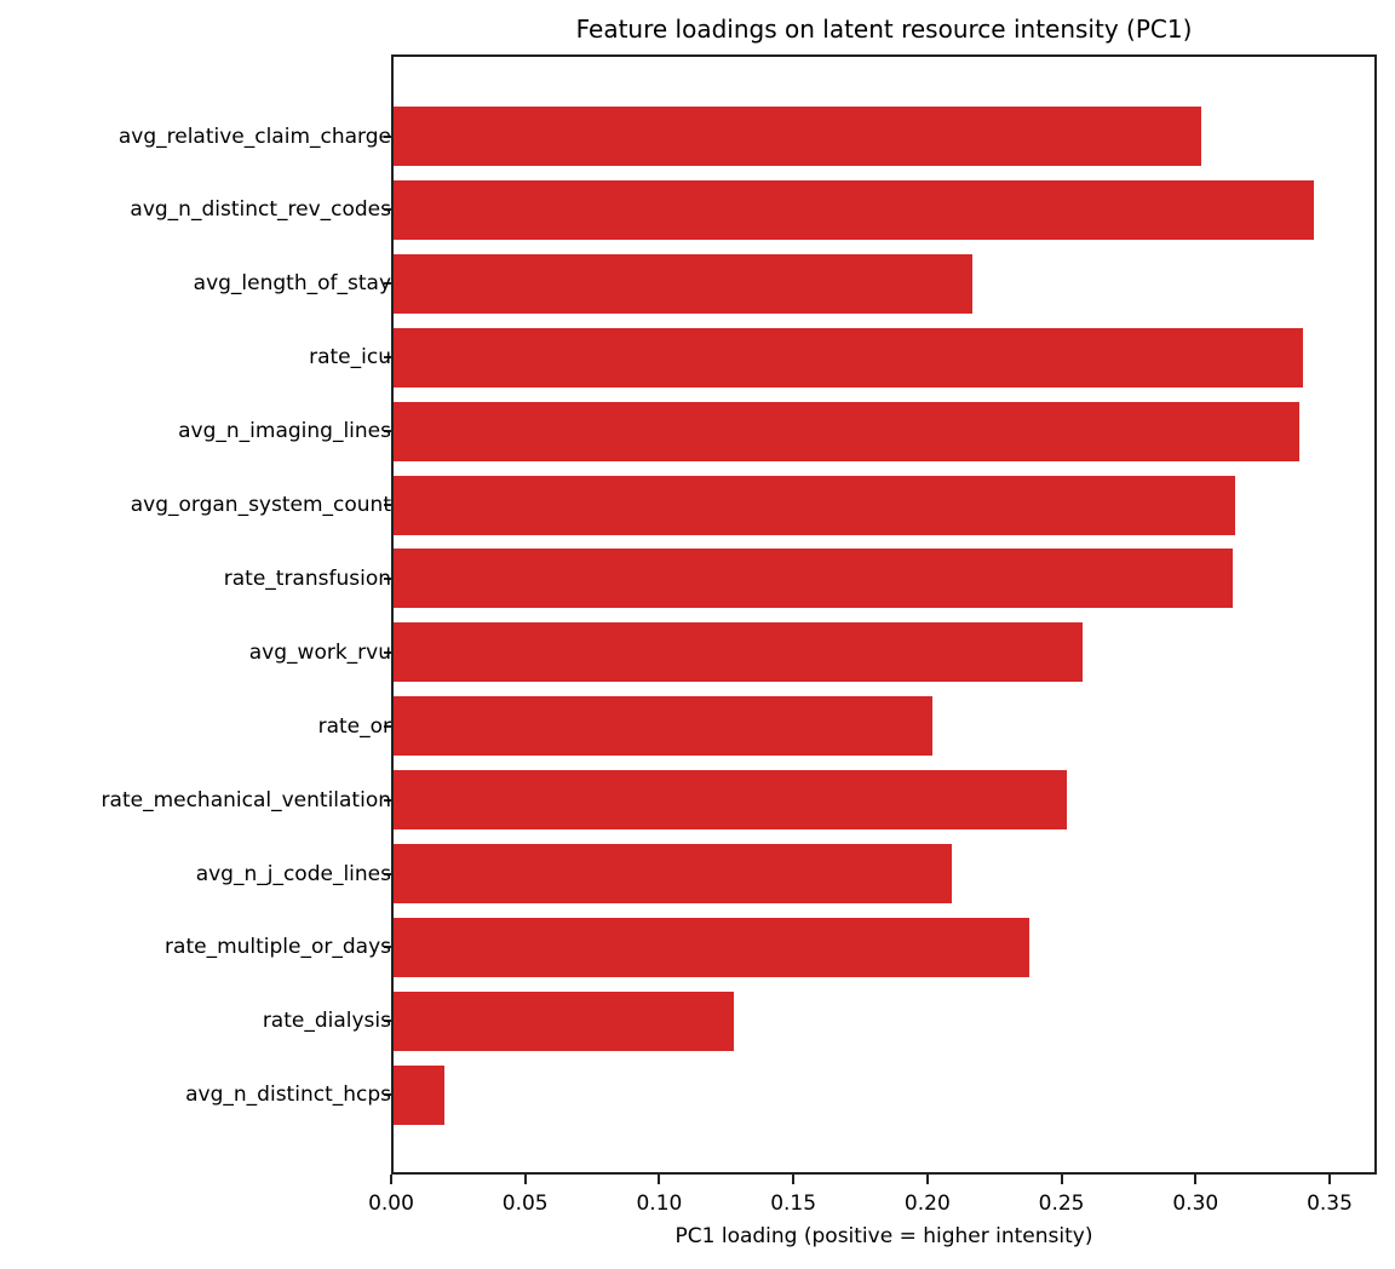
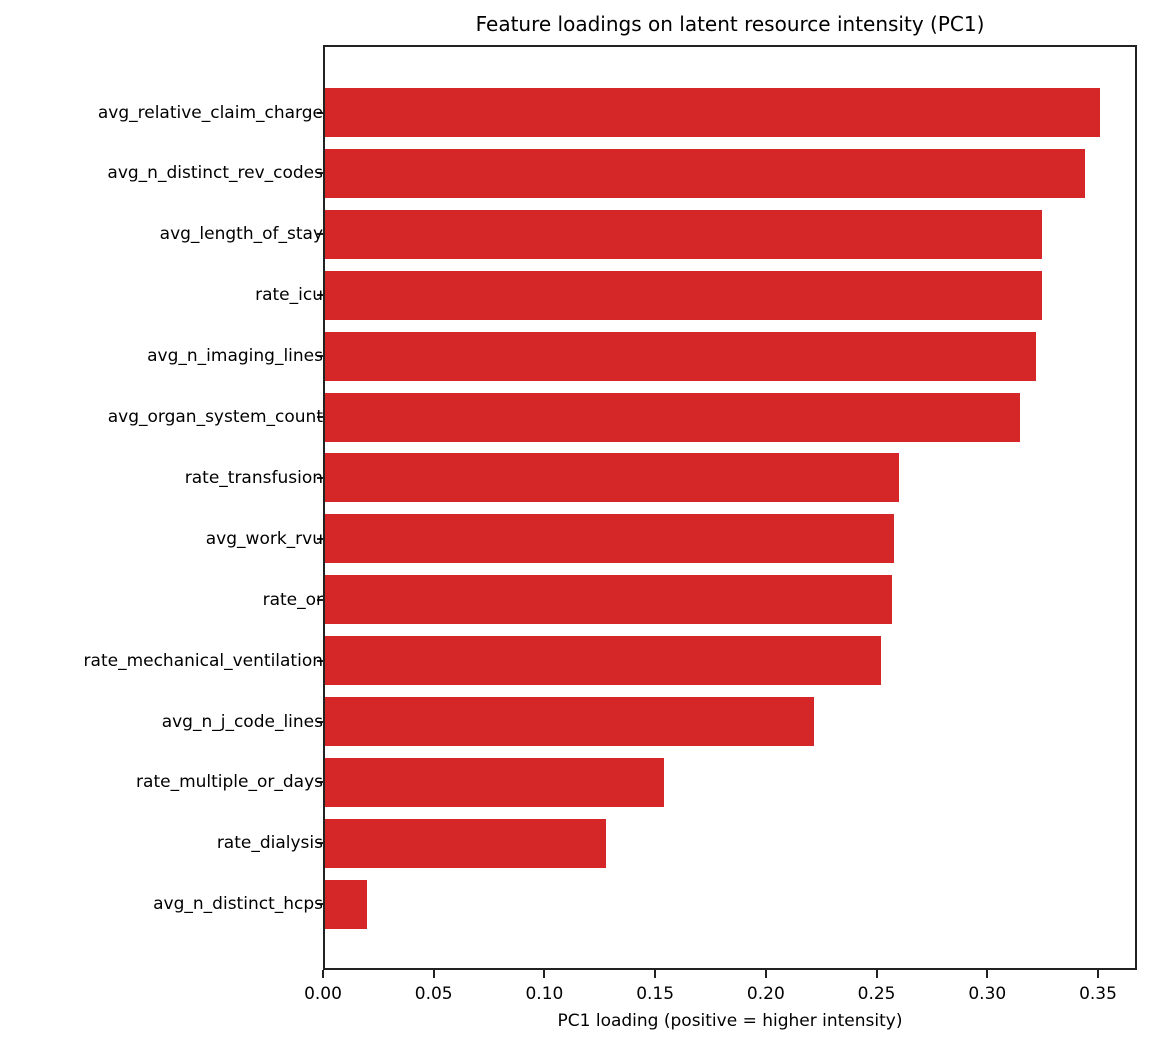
avg_relative_claim_charge: 0.301 -> 0.350
avg_length_of_stay: 0.216 -> 0.324
rate_icu: 0.339 -> 0.324
avg_n_imaging_lines: 0.338 -> 0.321
rate_transfusion: 0.313 -> 0.259
rate_or: 0.201 -> 0.256
avg_n_j_code_lines: 0.208 -> 0.221
rate_multiple_or_days: 0.237 -> 0.153
